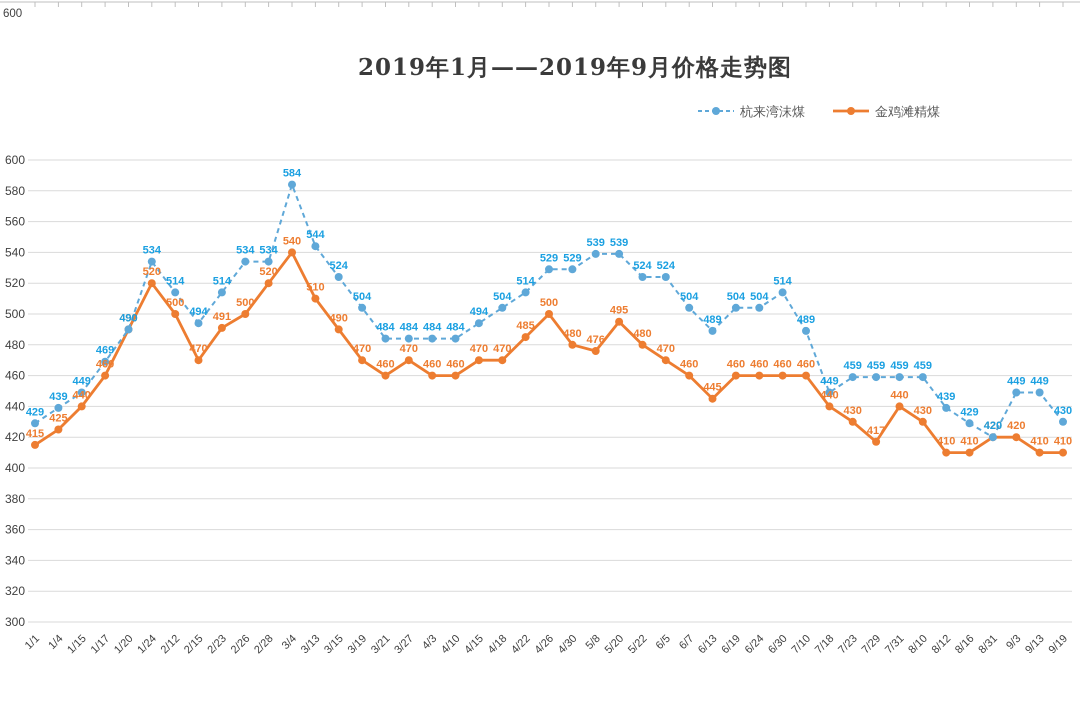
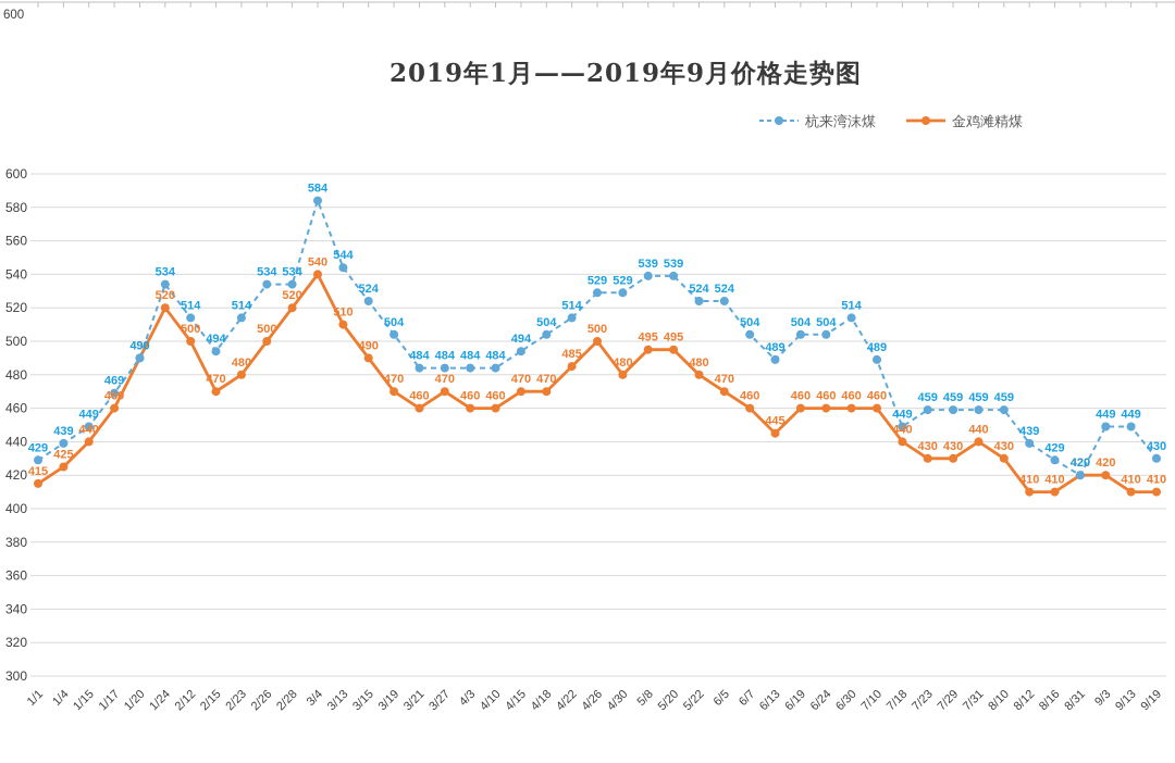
金鸡滩精煤/2/23: 491 -> 480
金鸡滩精煤/5/8: 476 -> 495
金鸡滩精煤/7/29: 417 -> 430
